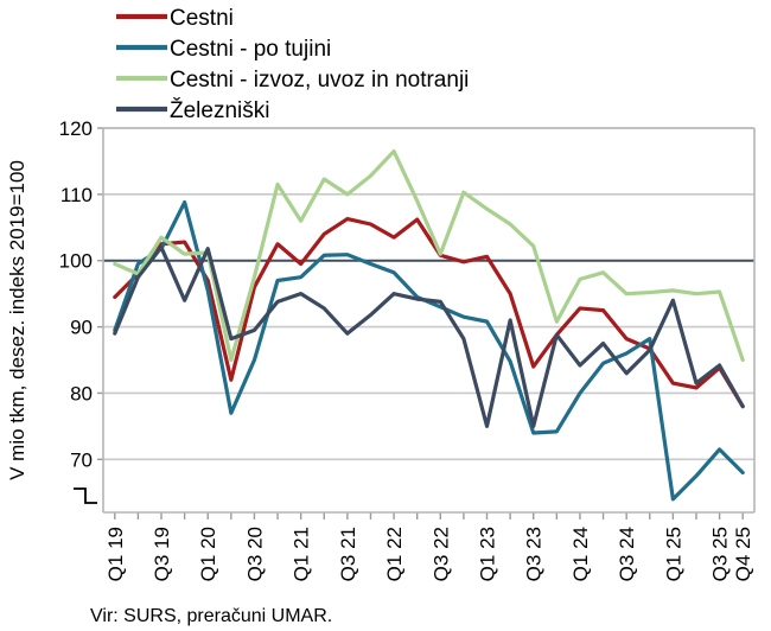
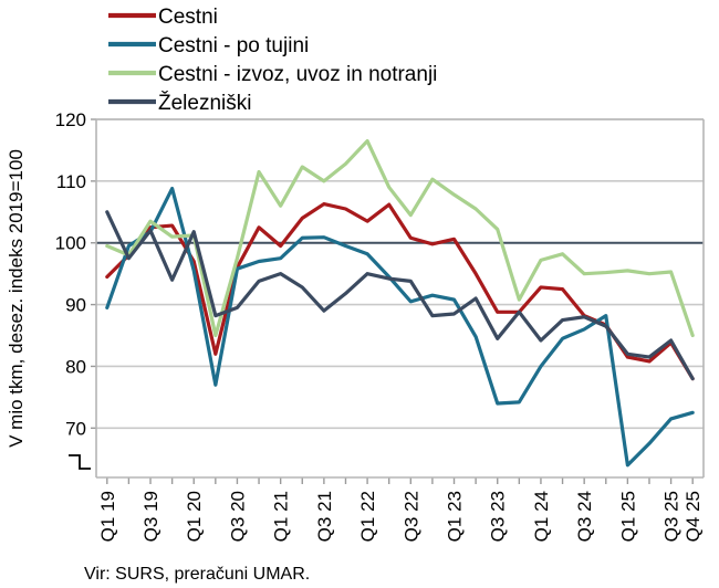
Železniški/Q1 19: 89 -> 105
Cestni - po tujini/Q3 20: 85 -> 96
Cestni - po tujini/Q3 22: 93 -> 90
Cestni - izvoz, uvoz in notranji/Q3 22: 101 -> 104
Železniški/Q1 23: 75 -> 88
Cestni/Q3 23: 84 -> 89
Železniški/Q3 23: 75 -> 84
Železniški/Q3 24: 83 -> 88
Železniški/Q1 25: 94 -> 82
Cestni - po tujini/Q4 25: 68 -> 72
